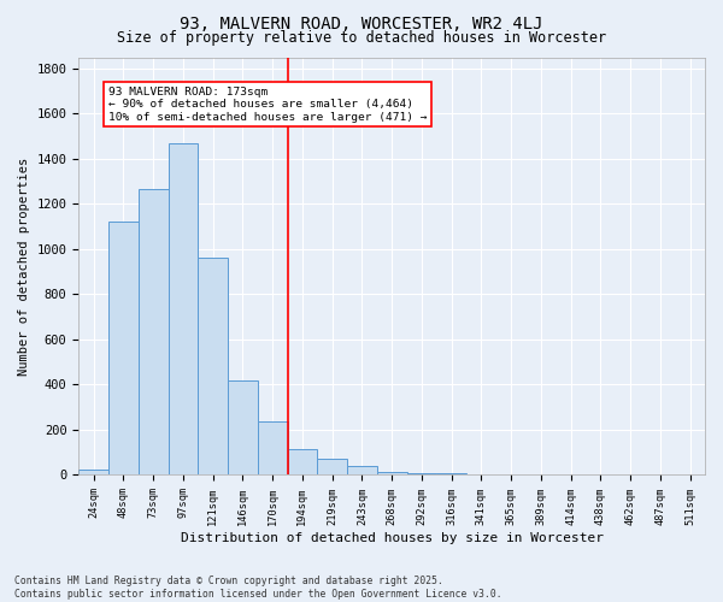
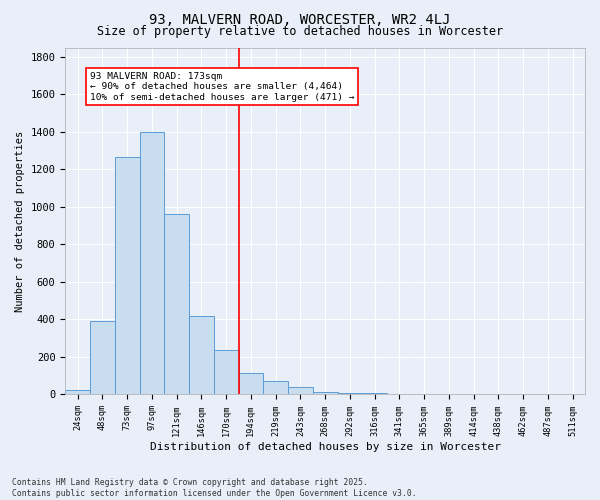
48sqm: 1120 -> 390
97sqm: 1470 -> 1400
